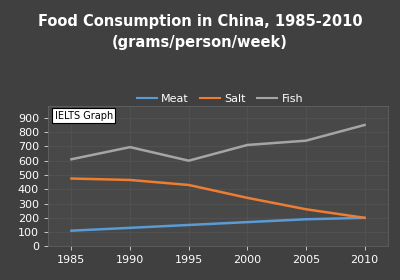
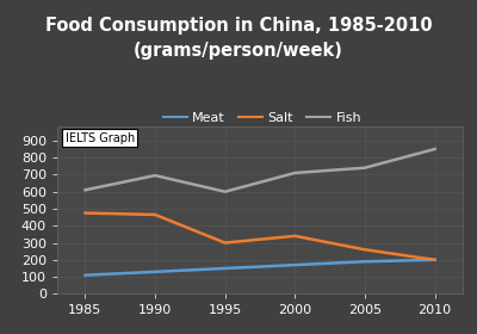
Salt/1995: 430 -> 300
